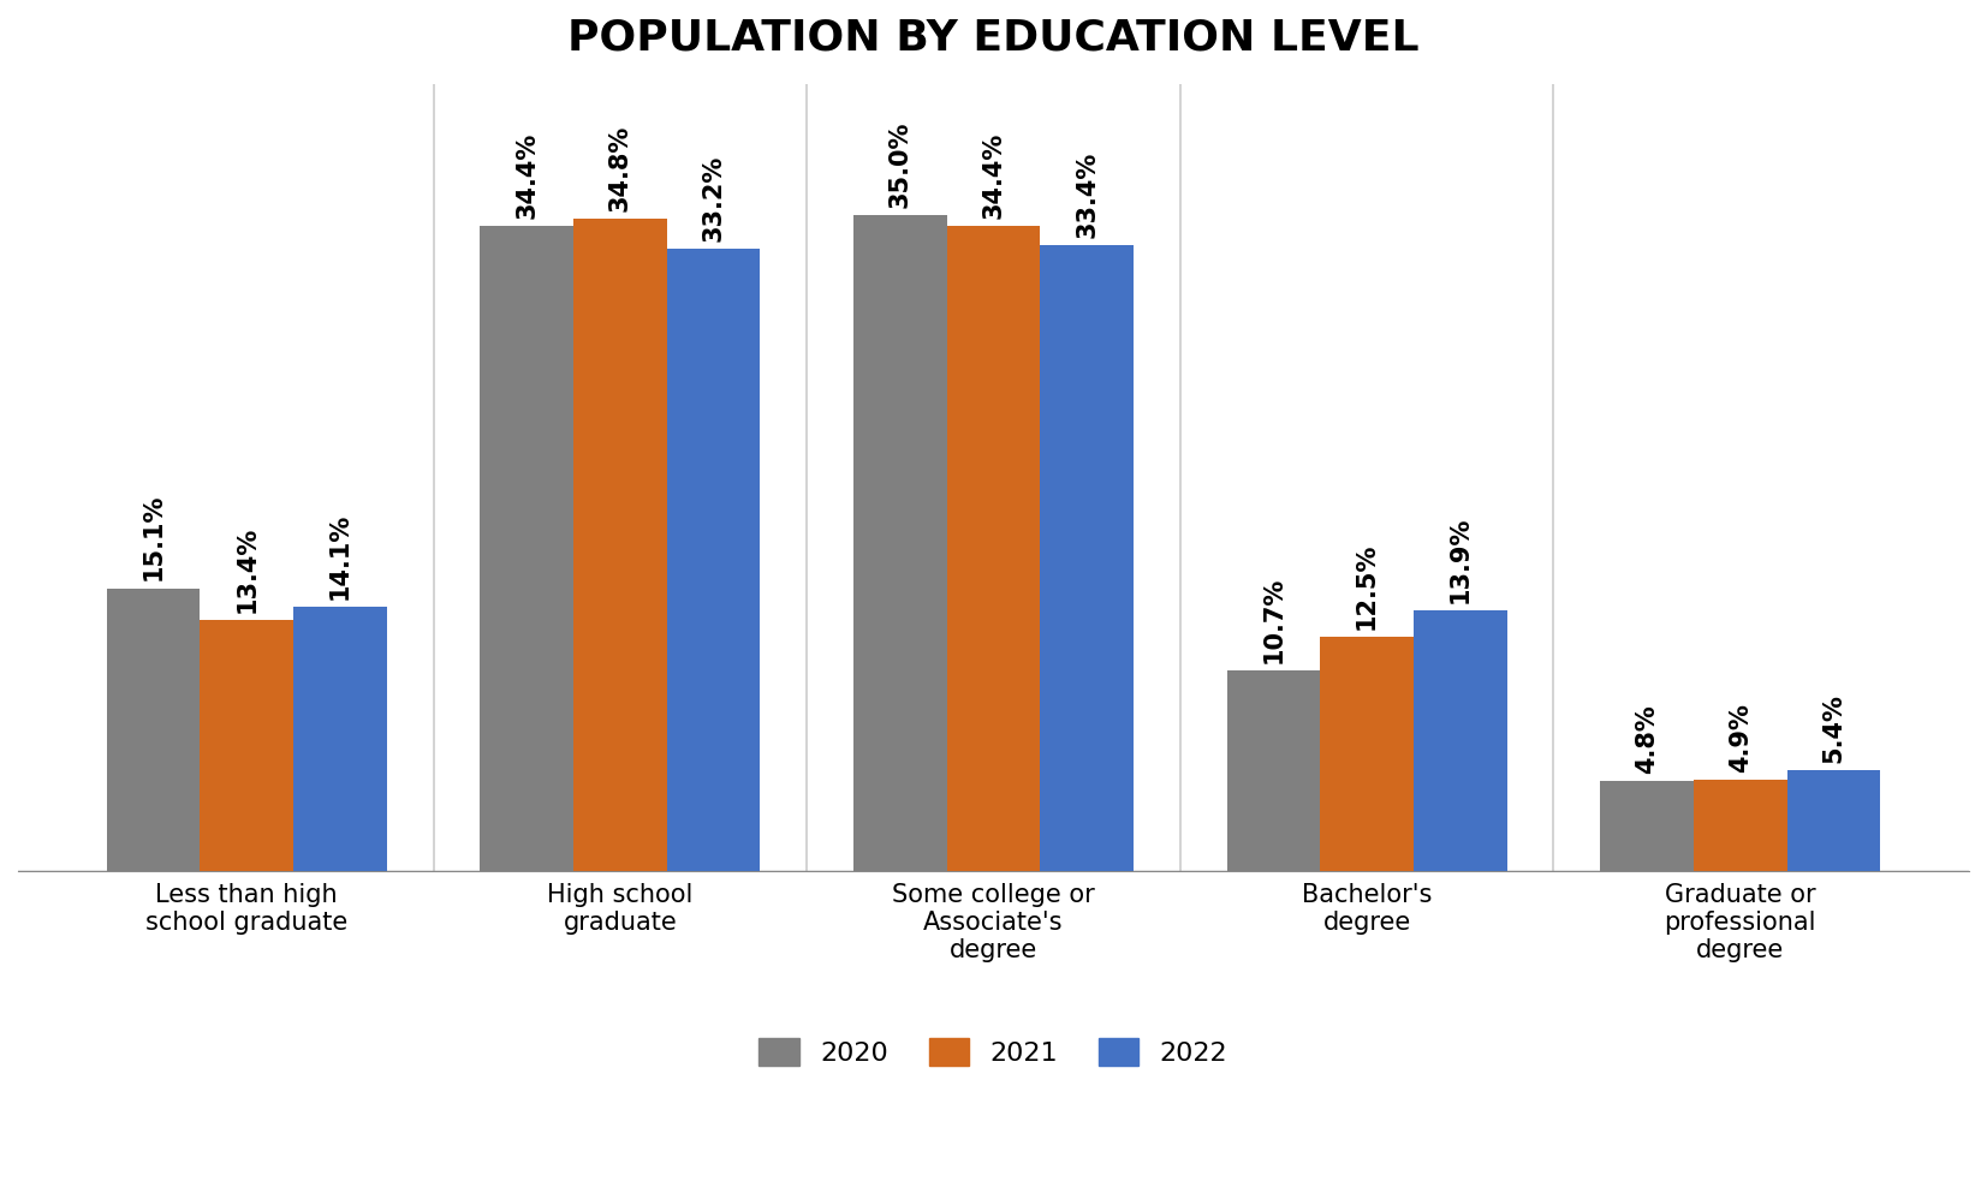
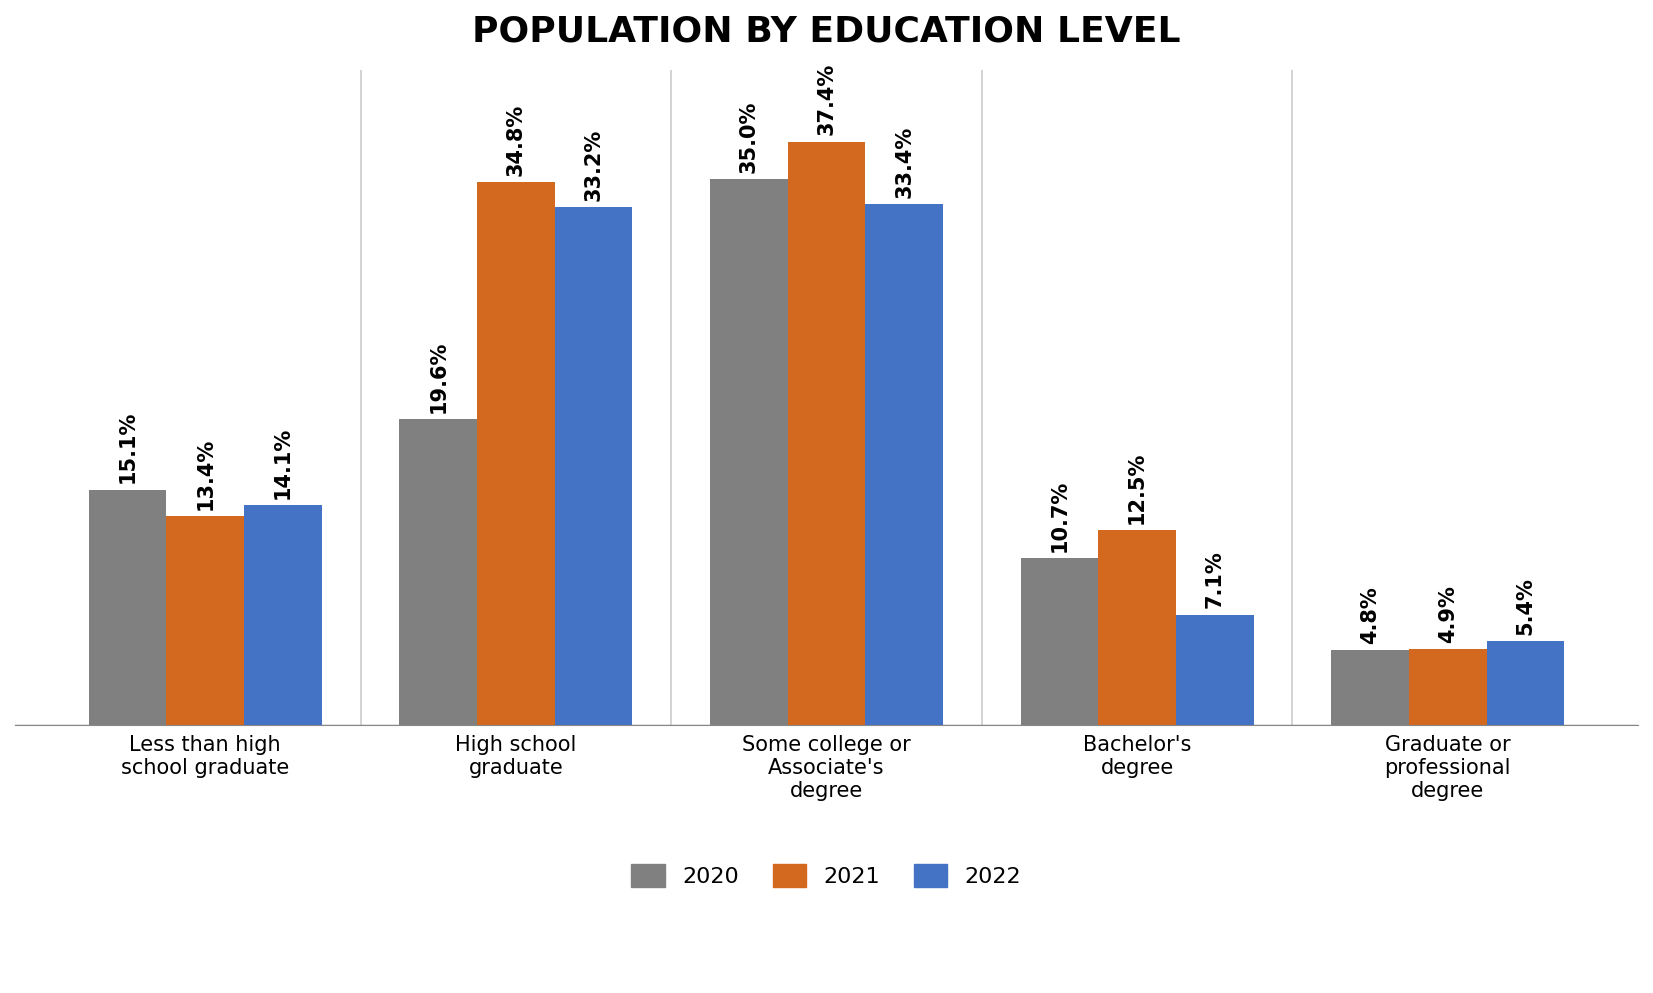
2020/High school graduate: 34.4% -> 19.6%
2021/Some college or Associate's degree: 34.4% -> 37.4%
2022/Bachelor's degree: 13.9% -> 7.1%
